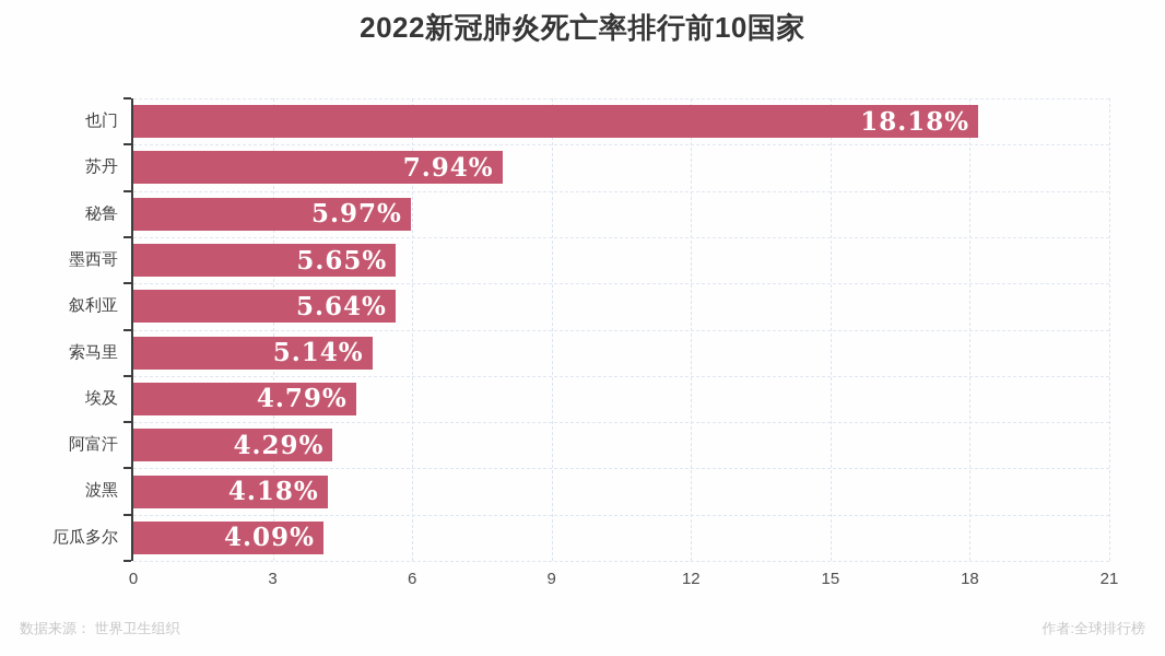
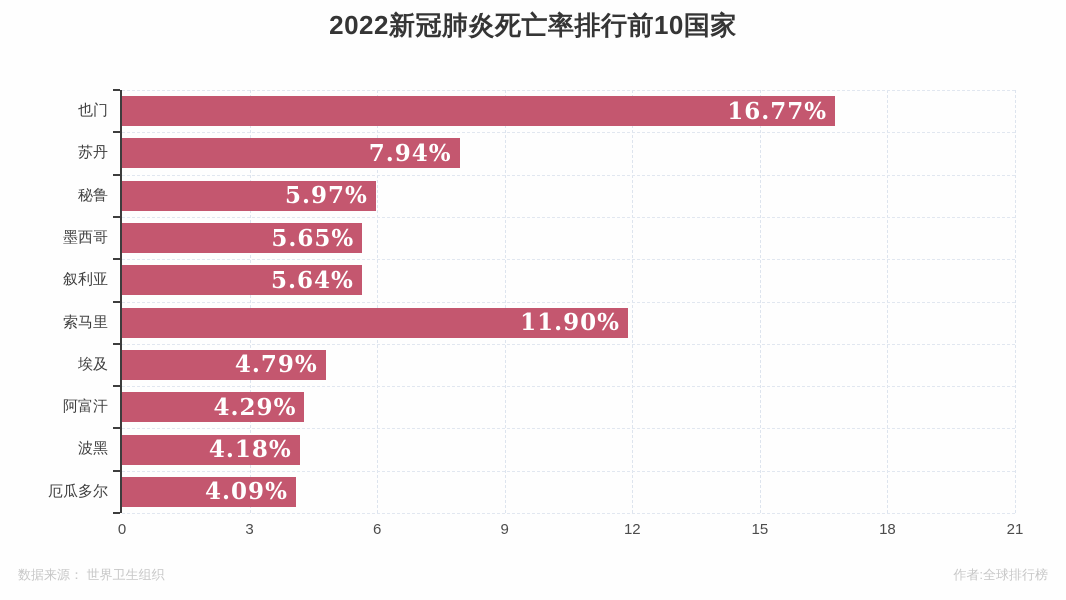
也门: 18.18% -> 16.77%
索马里: 5.14% -> 11.90%
